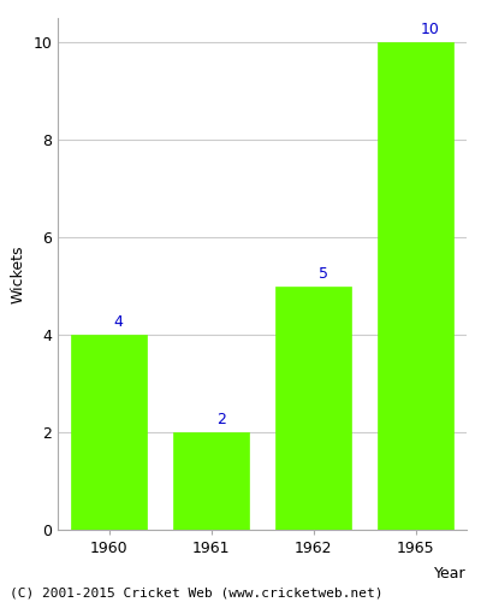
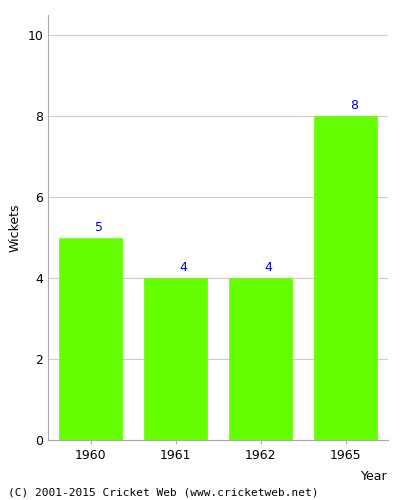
1960: 4 -> 5
1961: 2 -> 4
1962: 5 -> 4
1965: 10 -> 8
